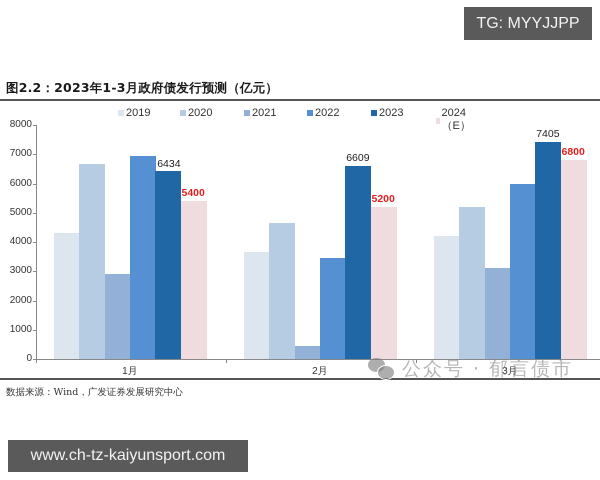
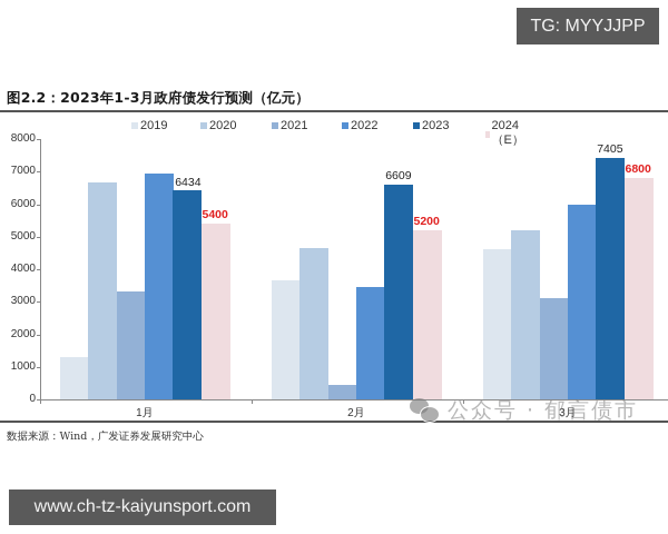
2019/1月: 4300 -> 1300
2021/1月: 2900 -> 3300
2019/3月: 4200 -> 4600
